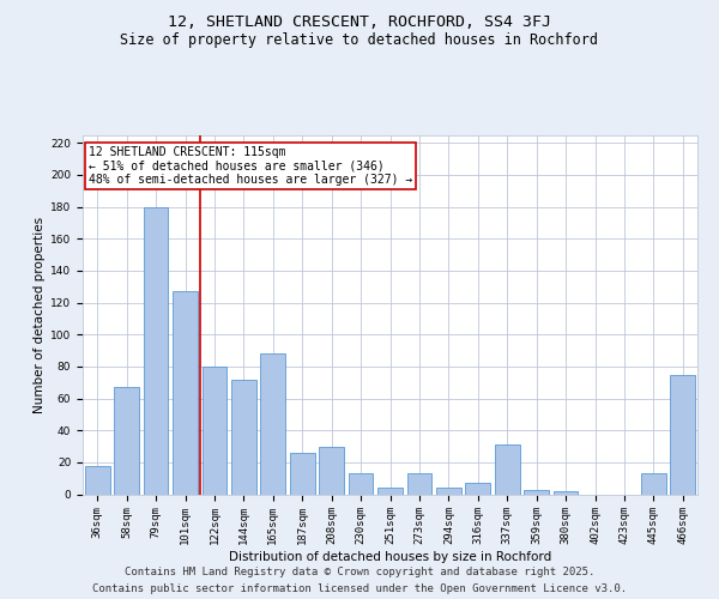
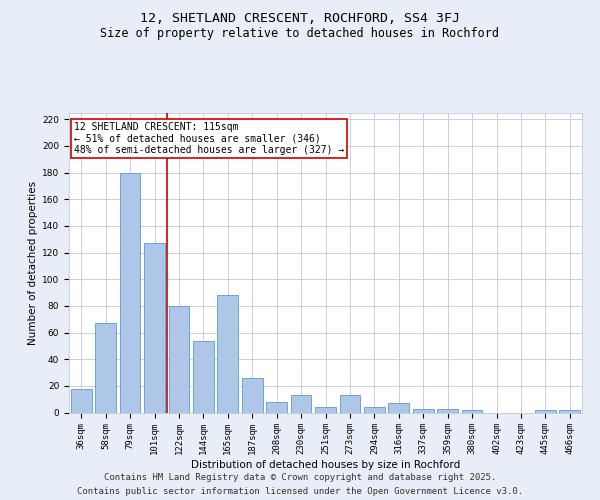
144sqm: 72 -> 54
208sqm: 30 -> 8
337sqm: 31 -> 3
445sqm: 13 -> 2
466sqm: 75 -> 2
